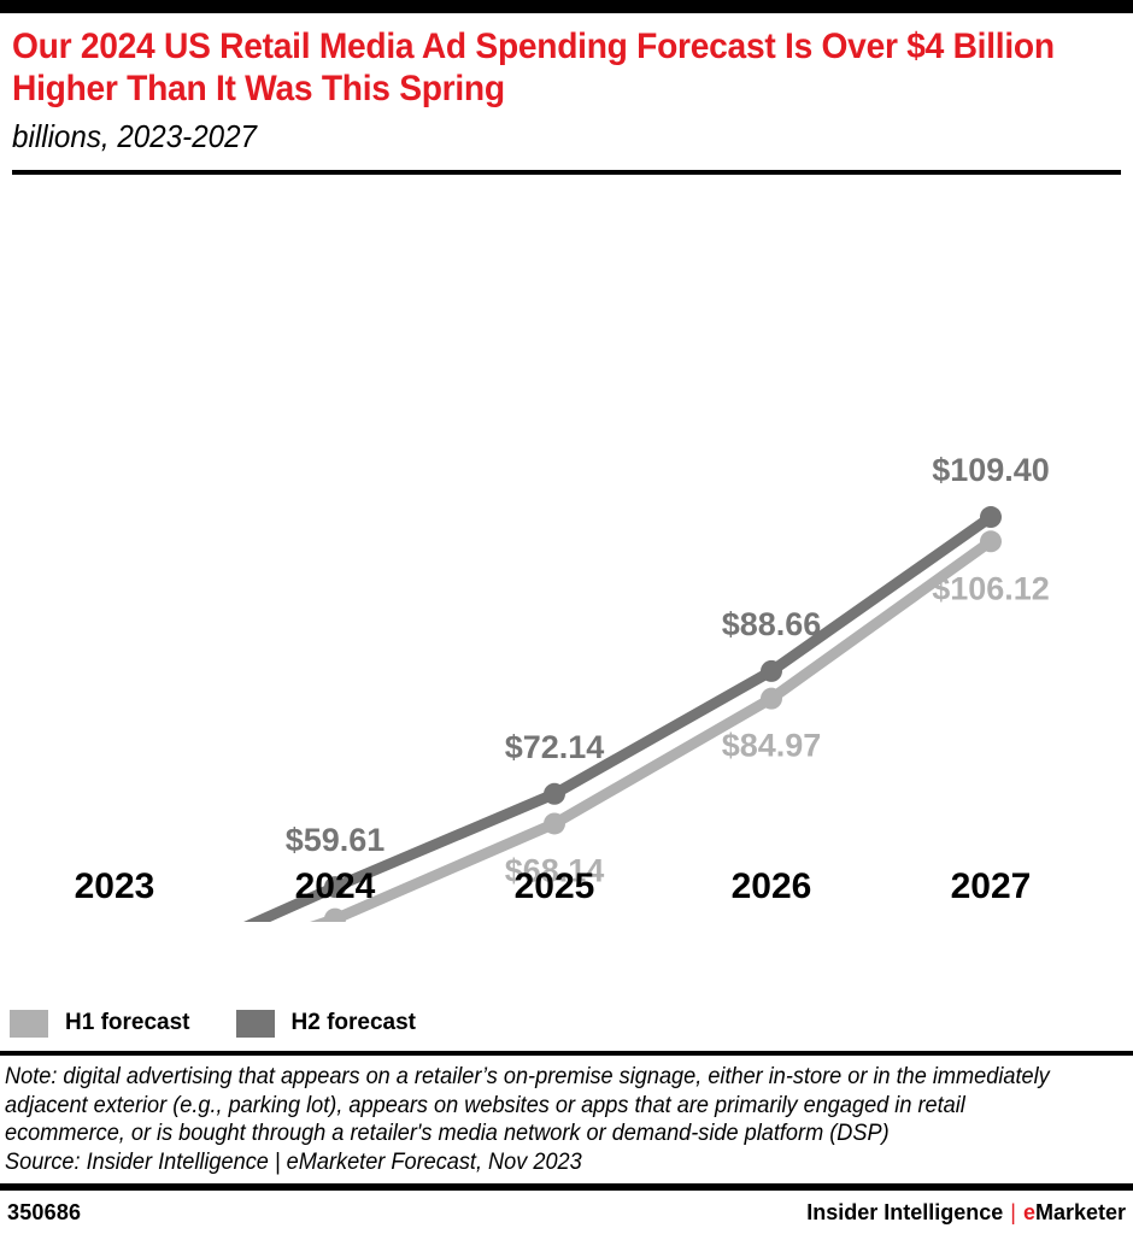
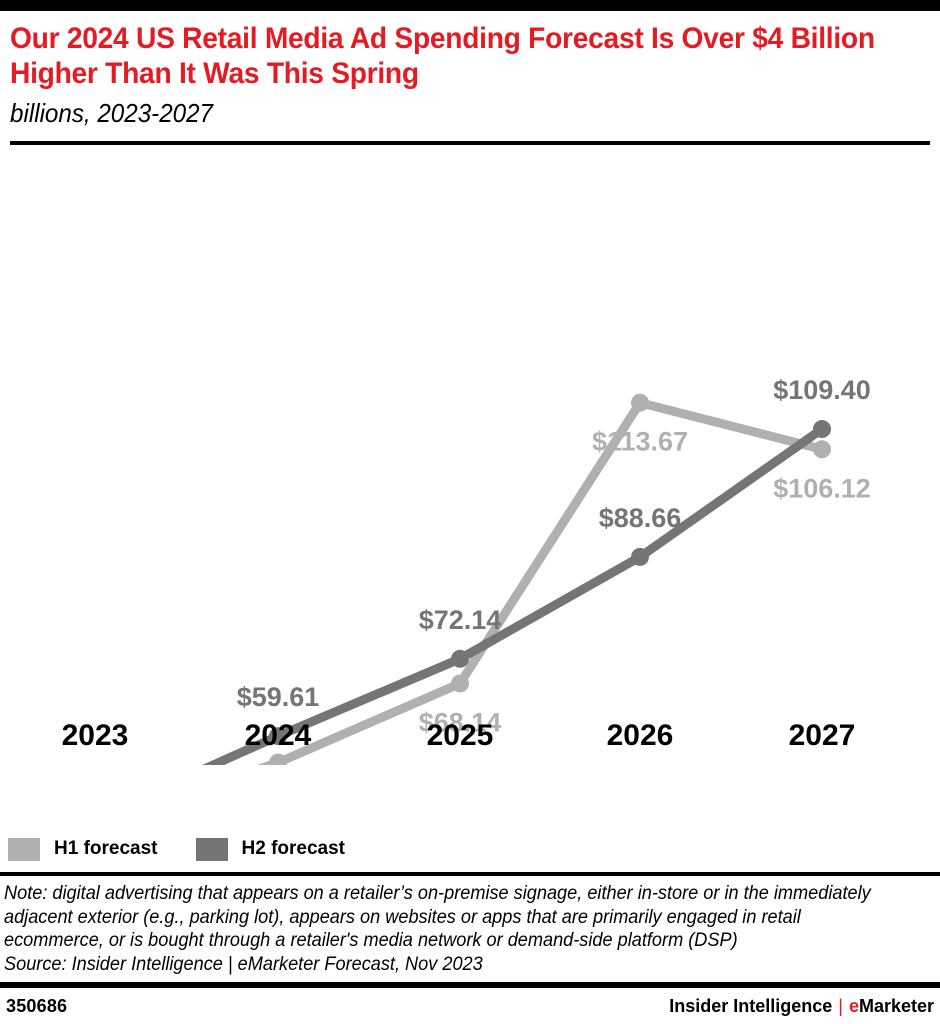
H1 forecast/2026: $84.97 -> $113.67
